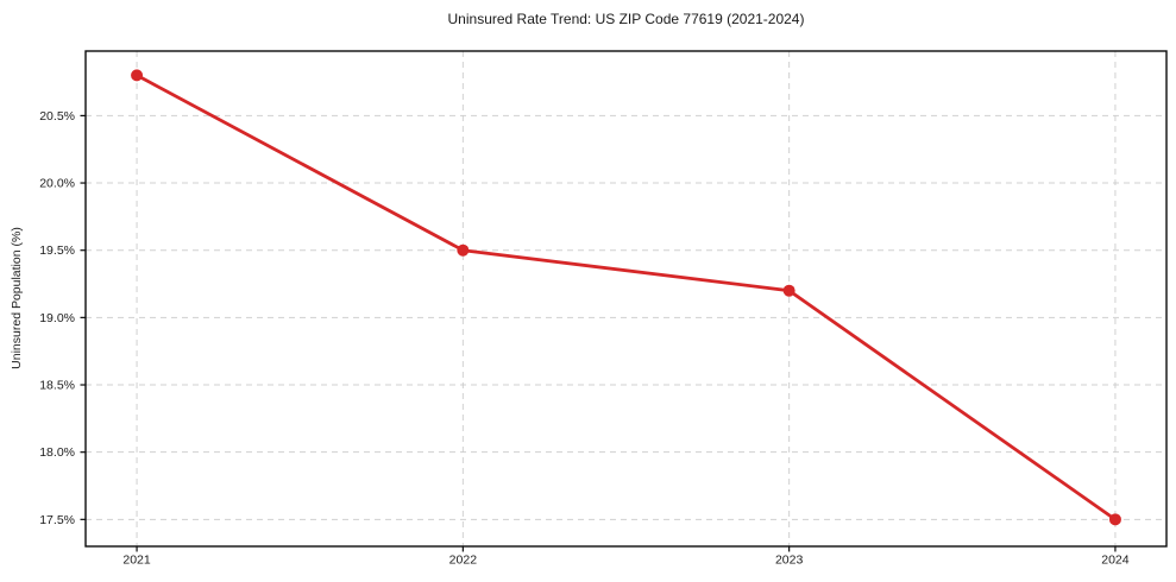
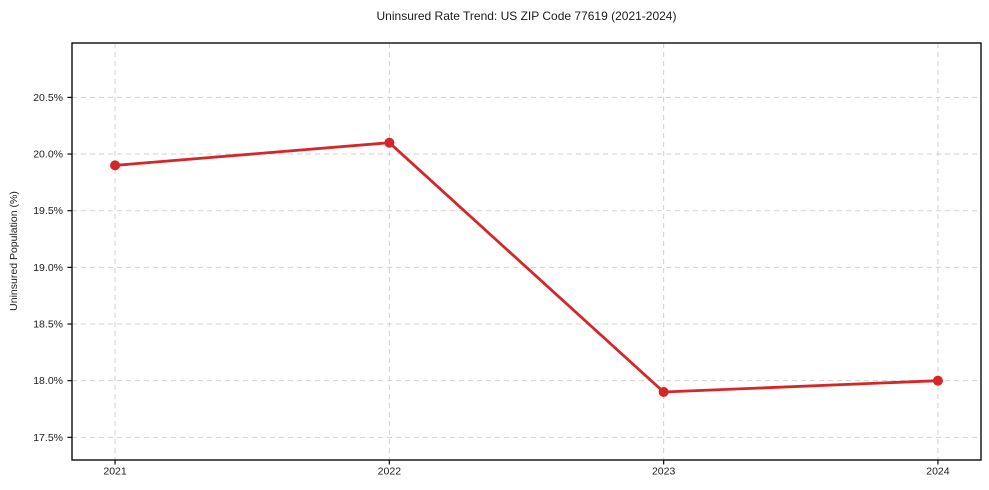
2021: 20.8% -> 19.9%
2022: 19.5% -> 20.1%
2023: 19.2% -> 17.9%
2024: 17.5% -> 18.0%
